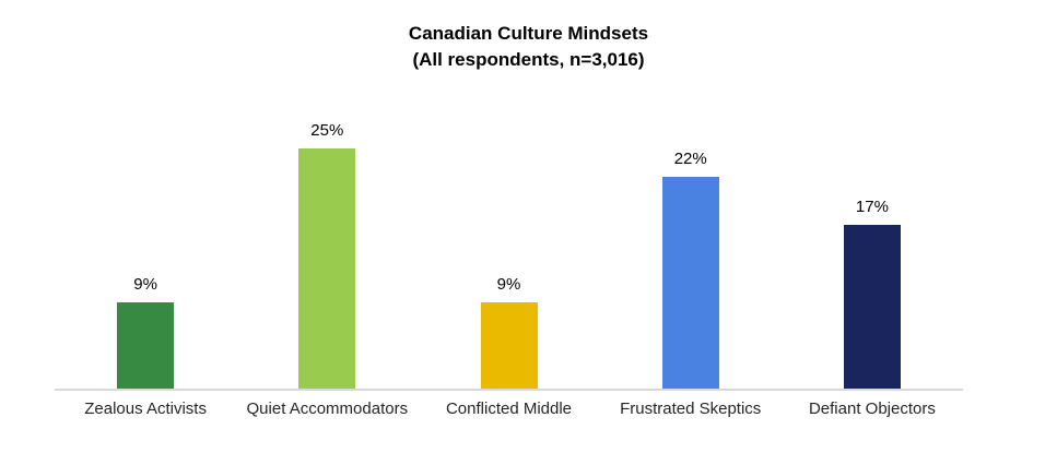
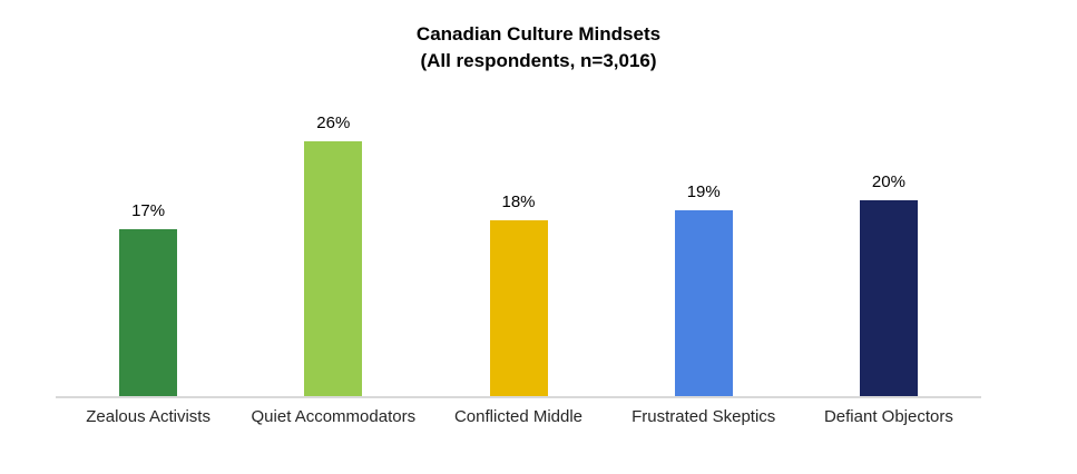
Zealous Activists: 9% -> 17%
Quiet Accommodators: 25% -> 26%
Conflicted Middle: 9% -> 18%
Frustrated Skeptics: 22% -> 19%
Defiant Objectors: 17% -> 20%
